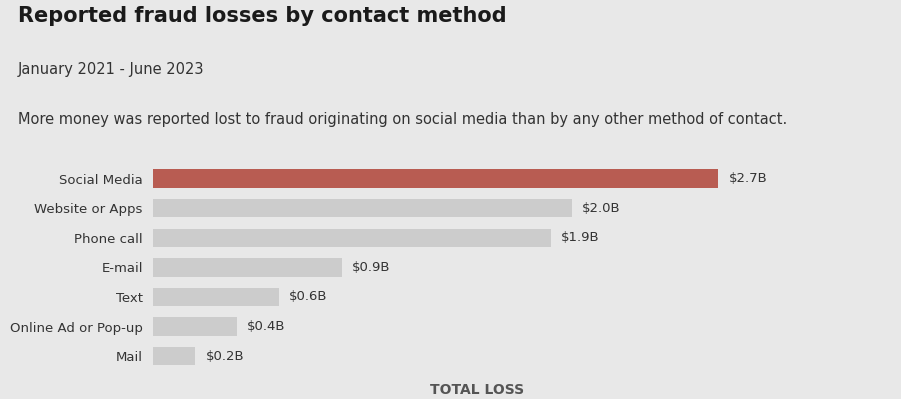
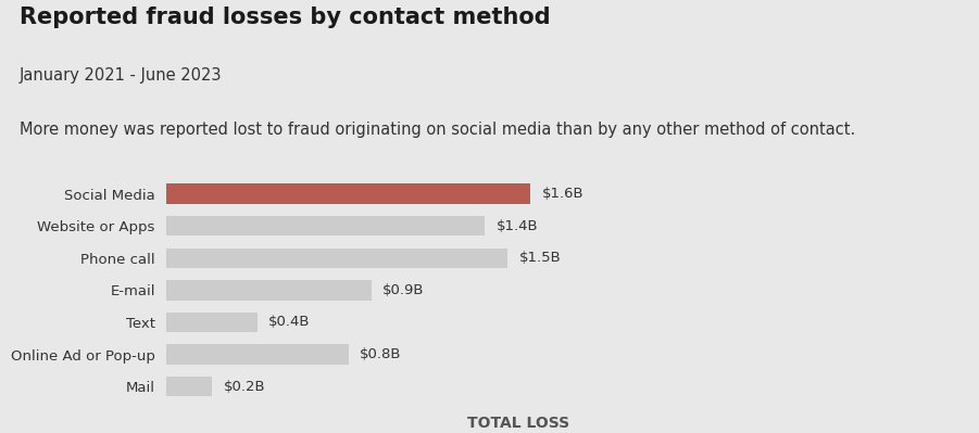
Social Media: $2.7B -> $1.6B
Website or Apps: $2.0B -> $1.4B
Phone call: $1.9B -> $1.5B
Text: $0.6B -> $0.4B
Online Ad or Pop-up: $0.4B -> $0.8B
